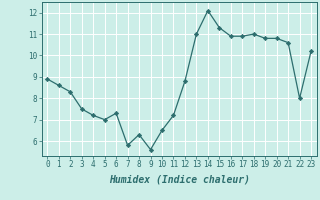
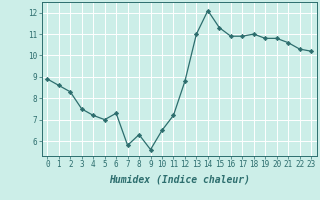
22: 8.0 -> 10.3
